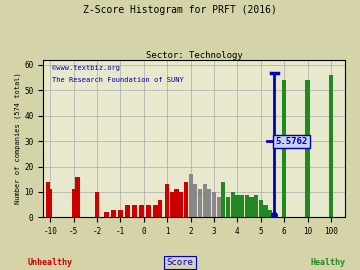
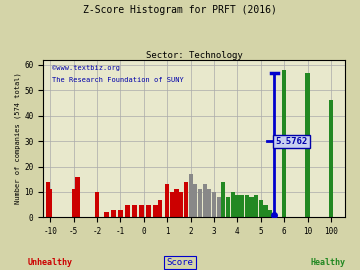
6: 54 -> 58
10: 54 -> 57
100: 56 -> 46
